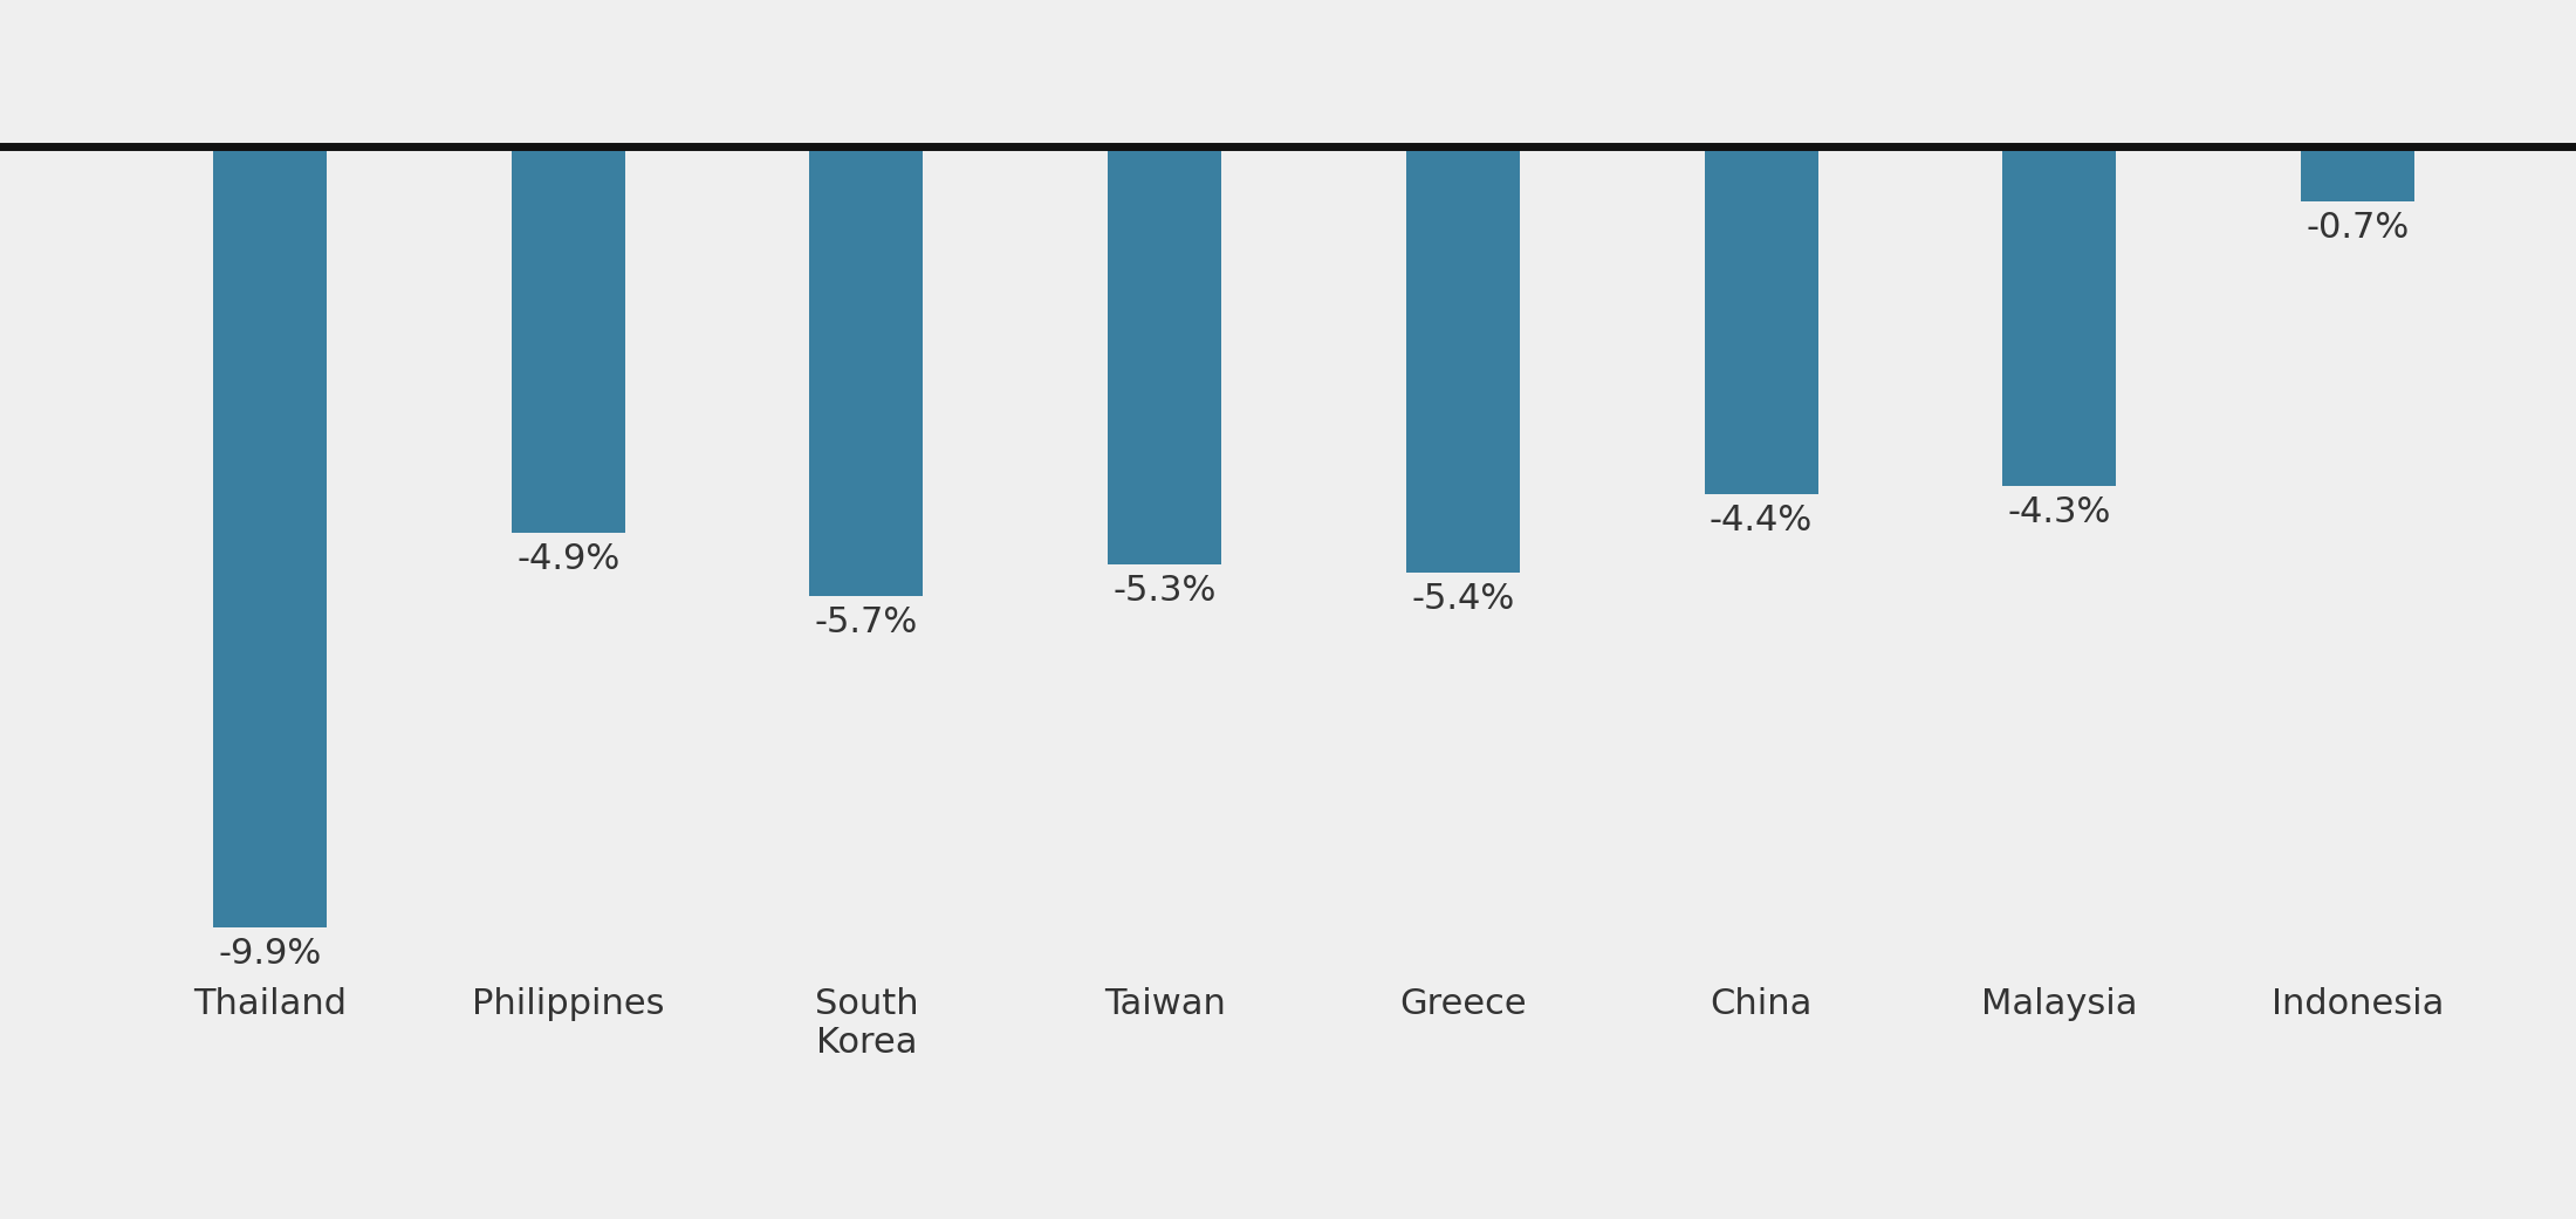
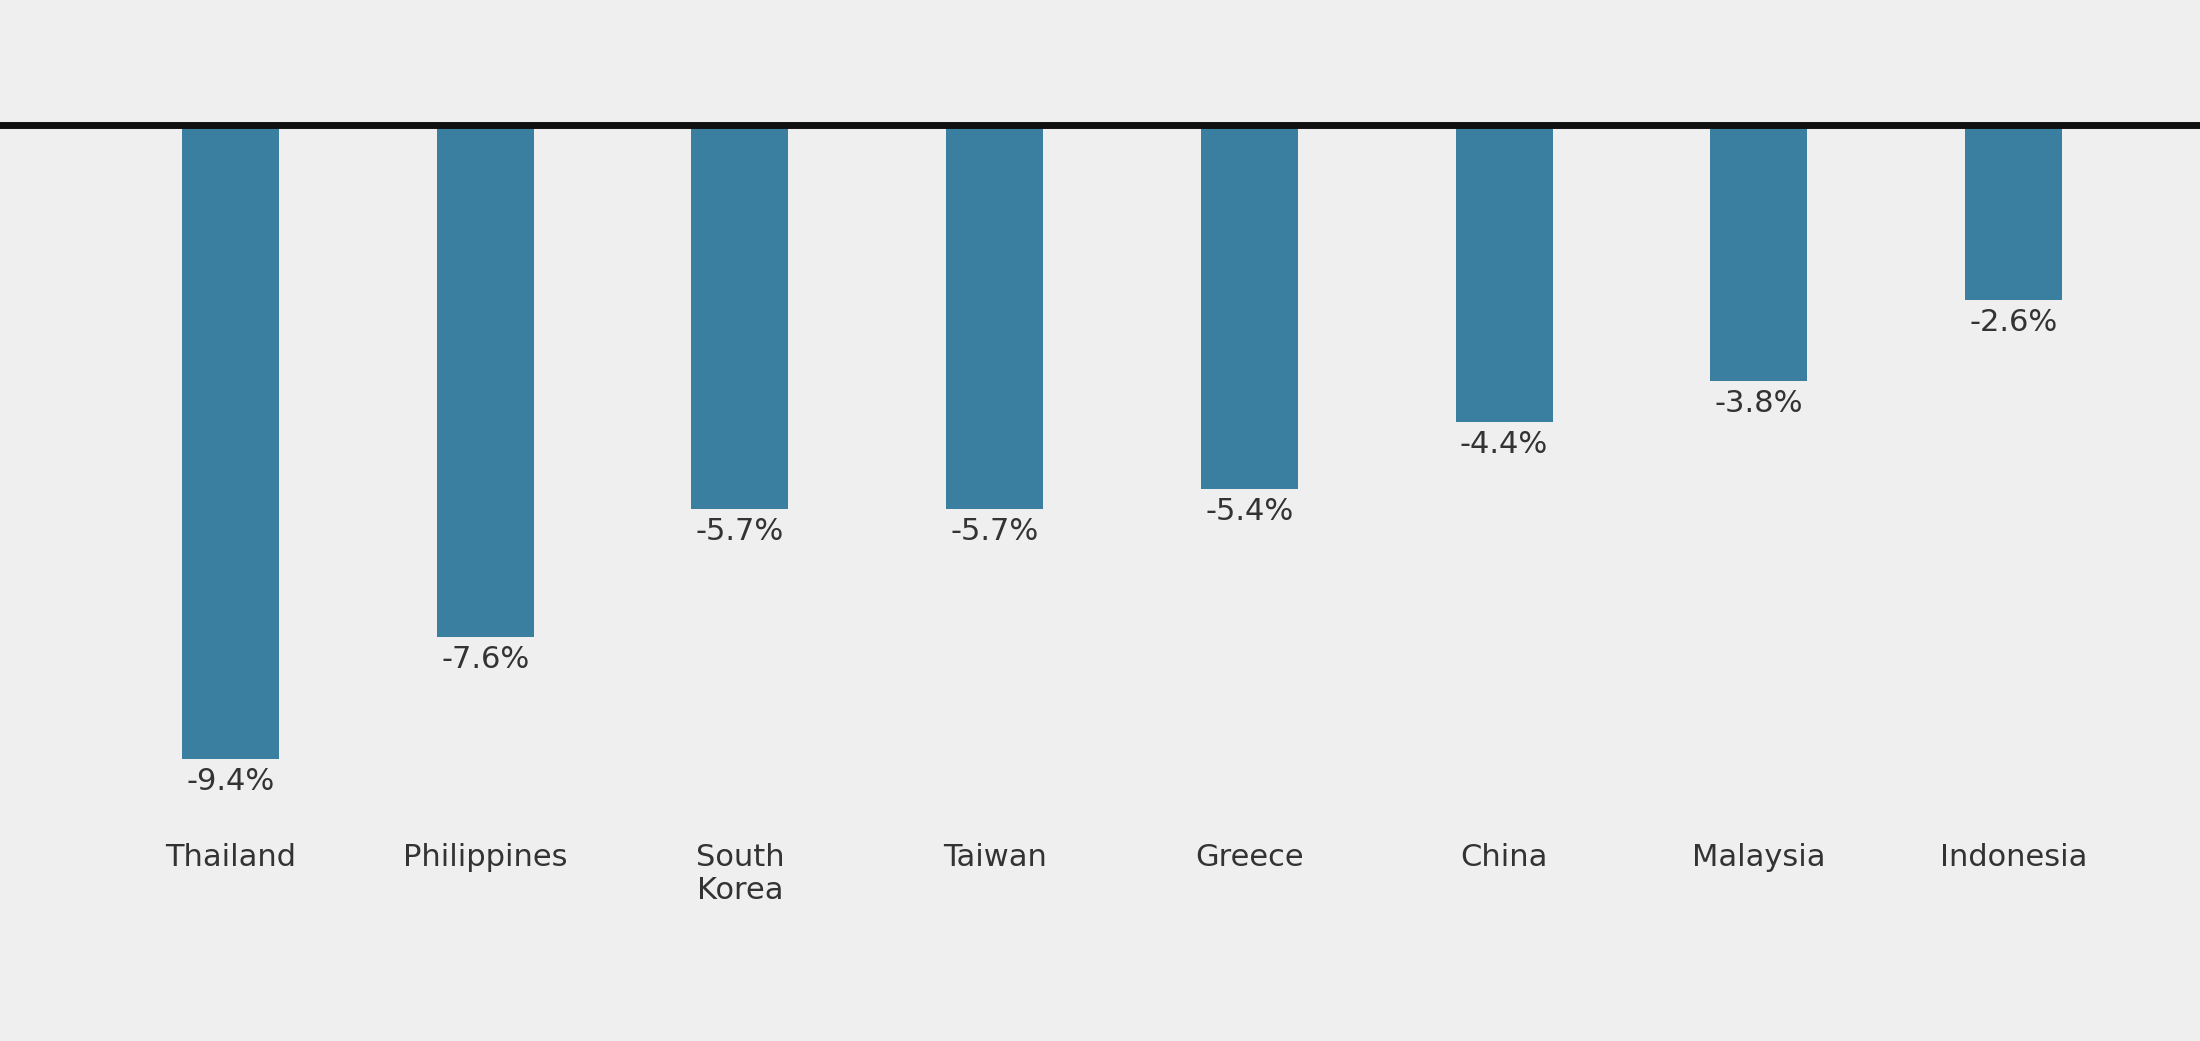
Thailand: -9.9% -> -9.4%
Philippines: -4.9% -> -7.6%
Taiwan: -5.3% -> -5.7%
Malaysia: -4.3% -> -3.8%
Indonesia: -0.7% -> -2.6%
